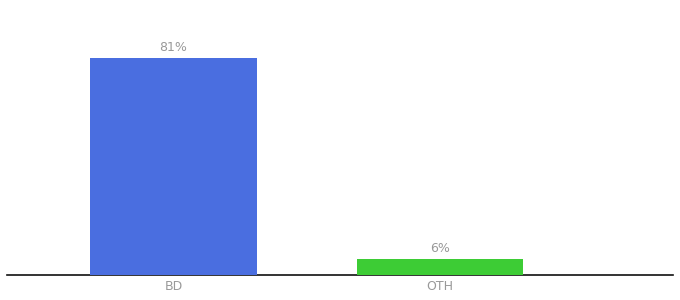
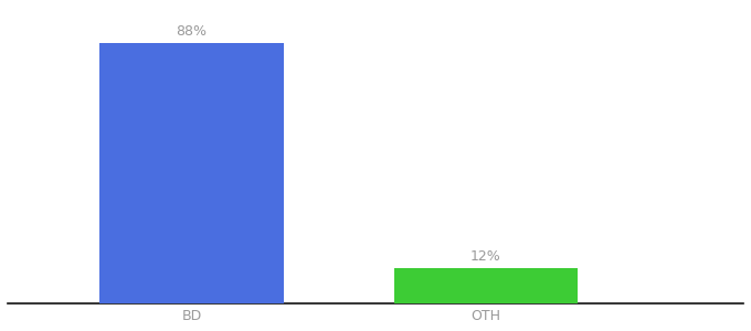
BD: 81% -> 88%
OTH: 6% -> 12%
